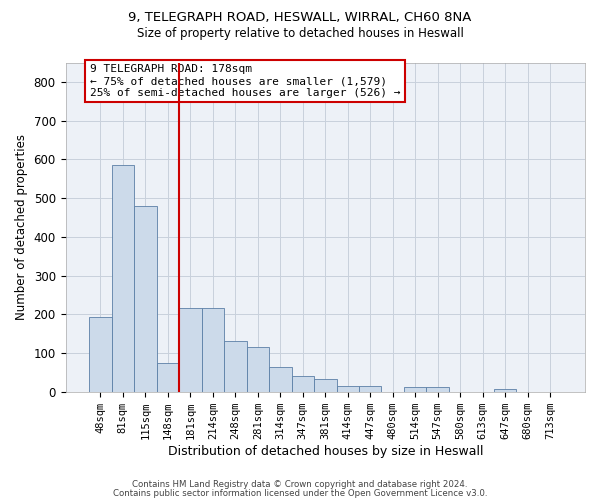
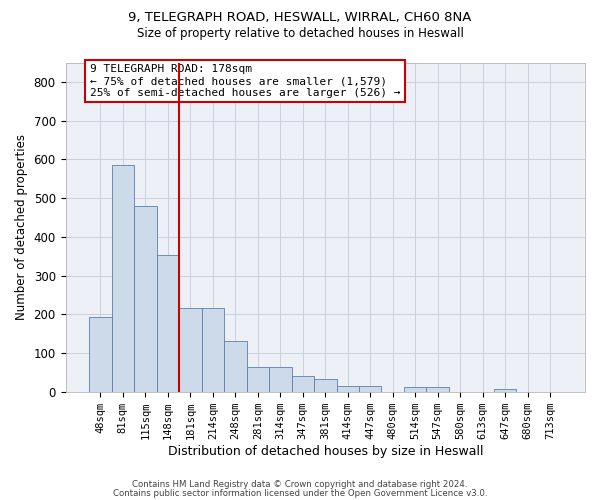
148sqm: 75 -> 353
281sqm: 115 -> 63
